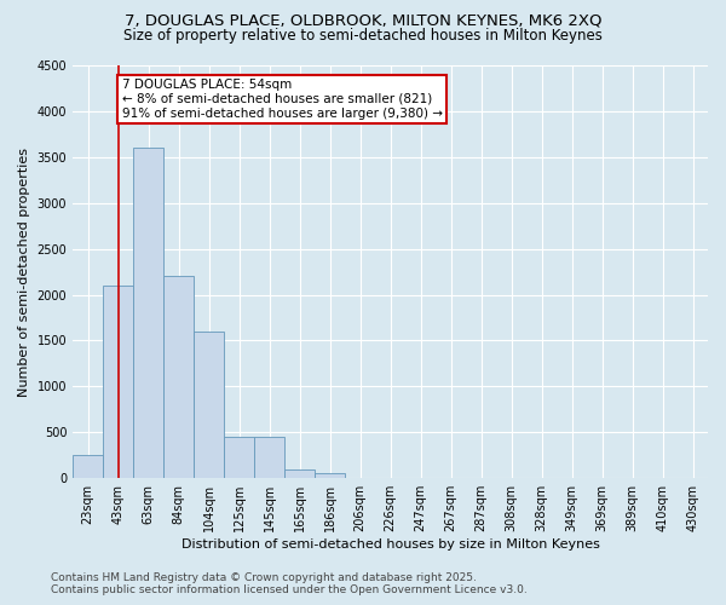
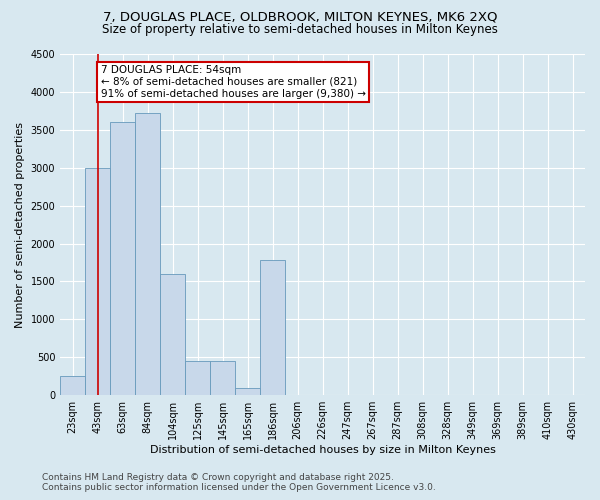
43sqm: 2100 -> 3000
84sqm: 2200 -> 3720
186sqm: 60 -> 1780
